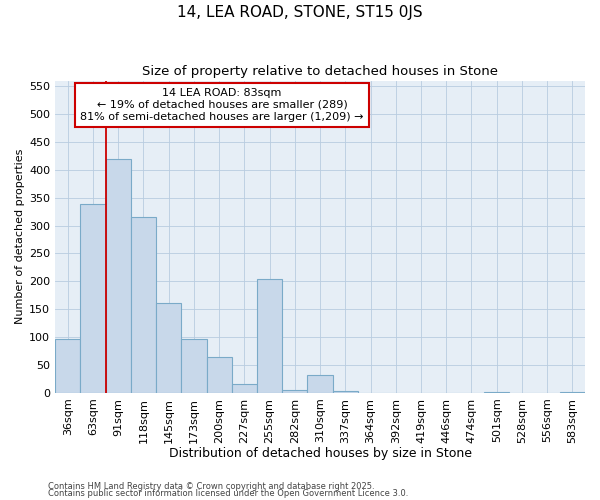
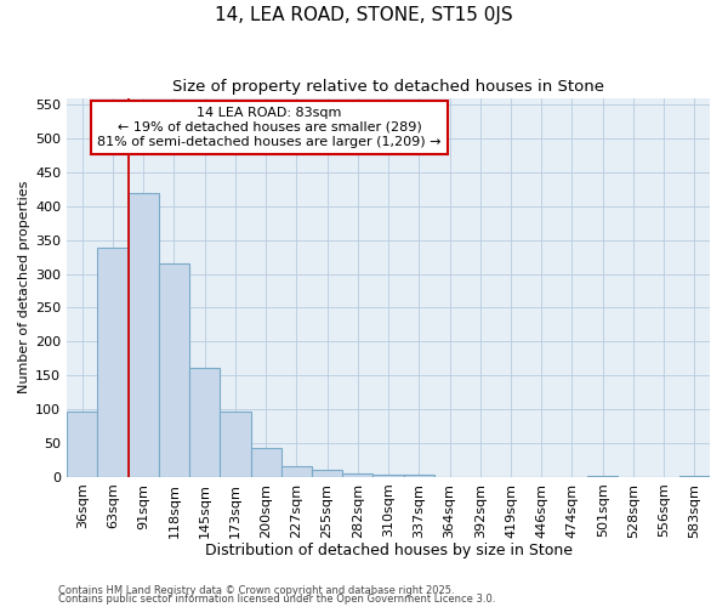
200sqm: 64 -> 42
255sqm: 204 -> 10
310sqm: 32 -> 4
